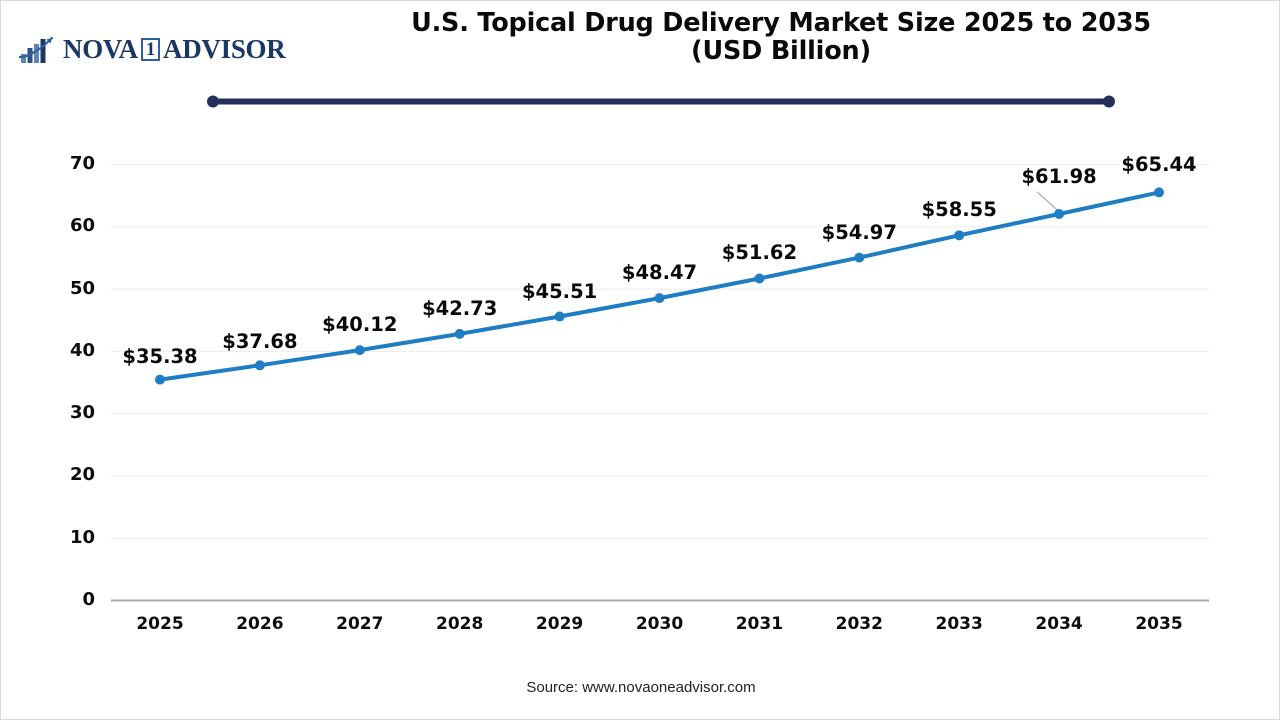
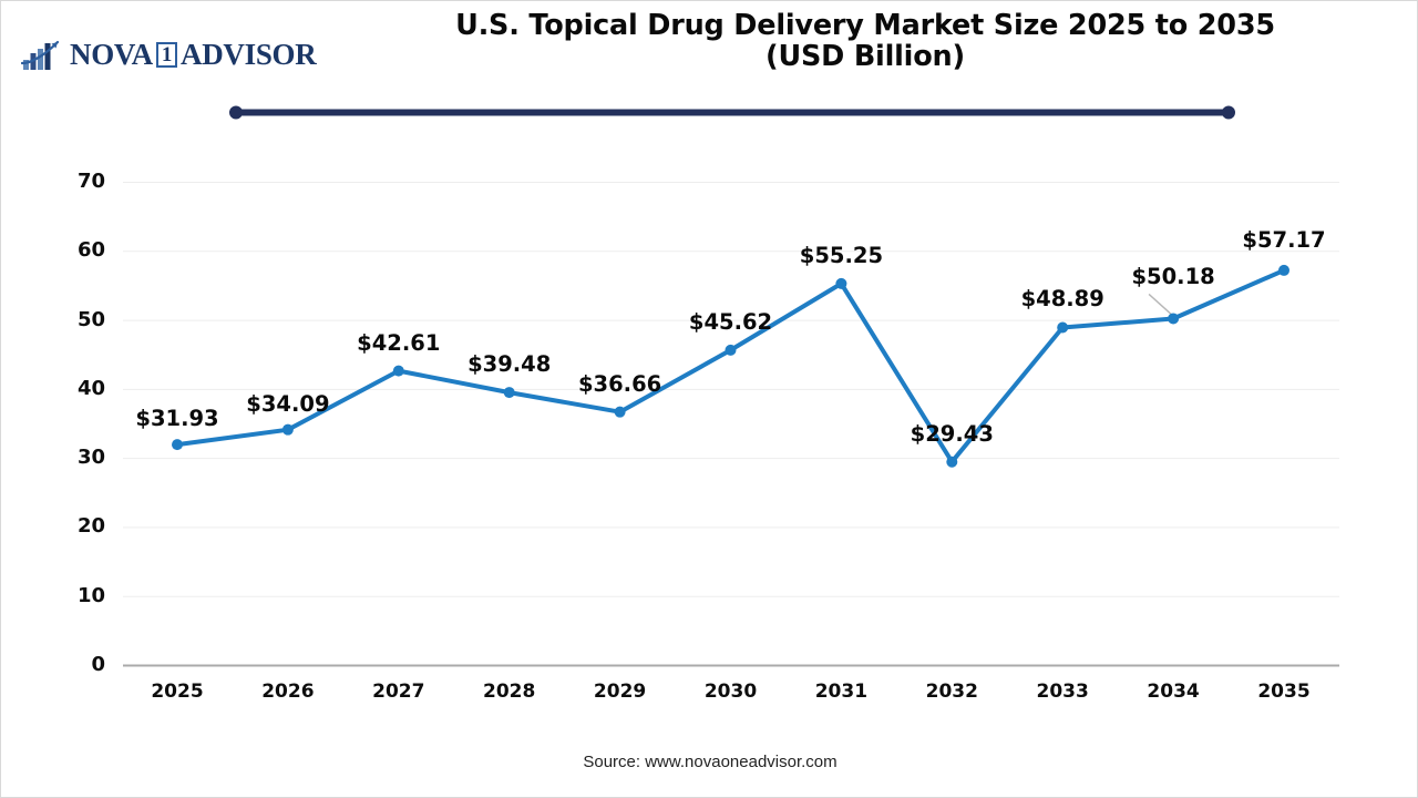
2025: $35.38 -> $31.93
2026: $37.68 -> $34.09
2027: $40.12 -> $42.61
2028: $42.73 -> $39.48
2029: $45.51 -> $36.66
2030: $48.47 -> $45.62
2031: $51.62 -> $55.25
2032: $54.97 -> $29.43
2033: $58.55 -> $48.89
2034: $61.98 -> $50.18
2035: $65.44 -> $57.17
